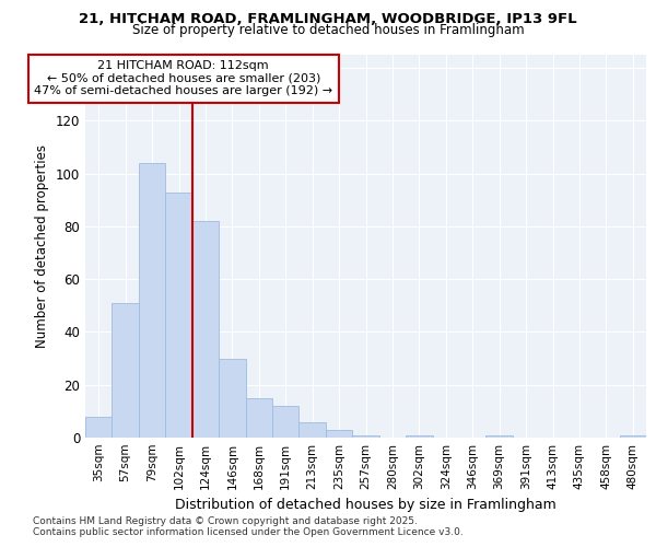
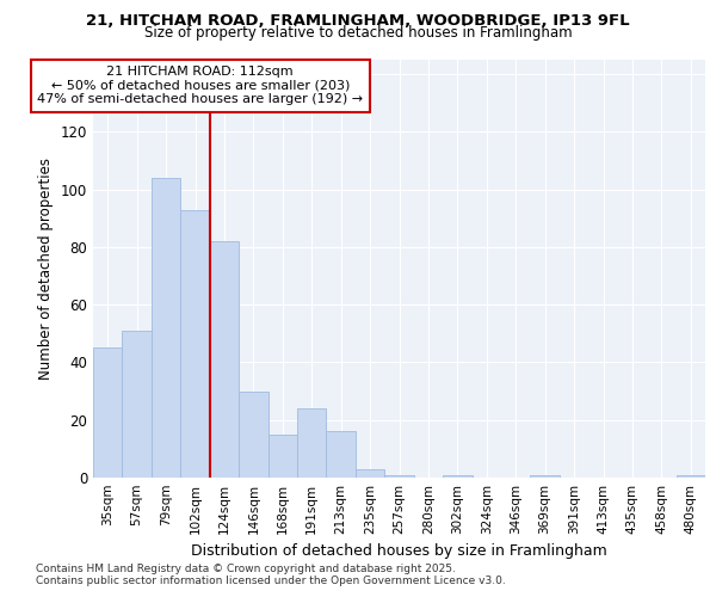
35sqm: 8 -> 45
191sqm: 12 -> 24
213sqm: 6 -> 16
